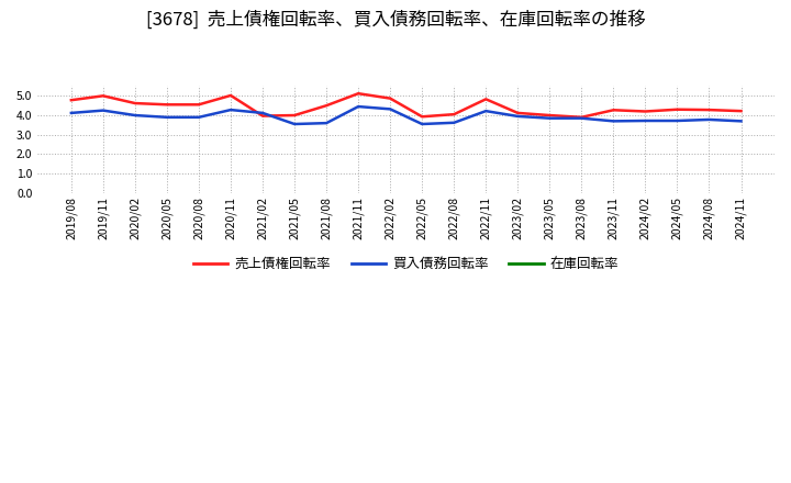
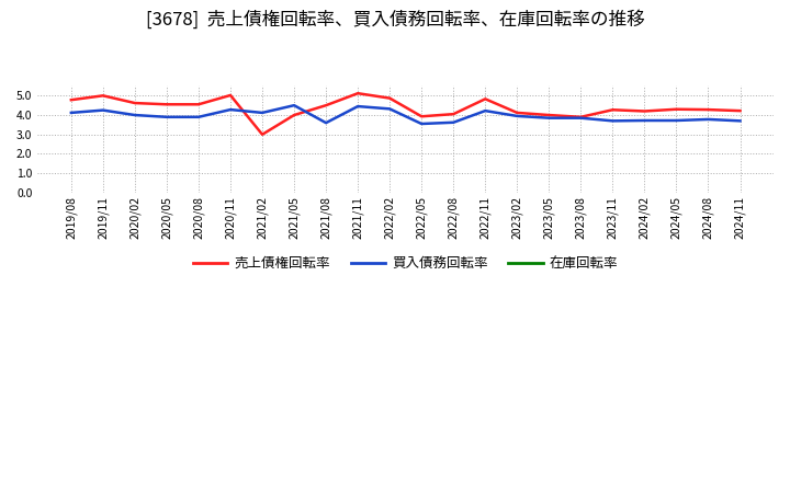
売上債権回転率/2021/02: 4.0 -> 3.0
買入債務回転率/2021/05: 3.5 -> 4.5
